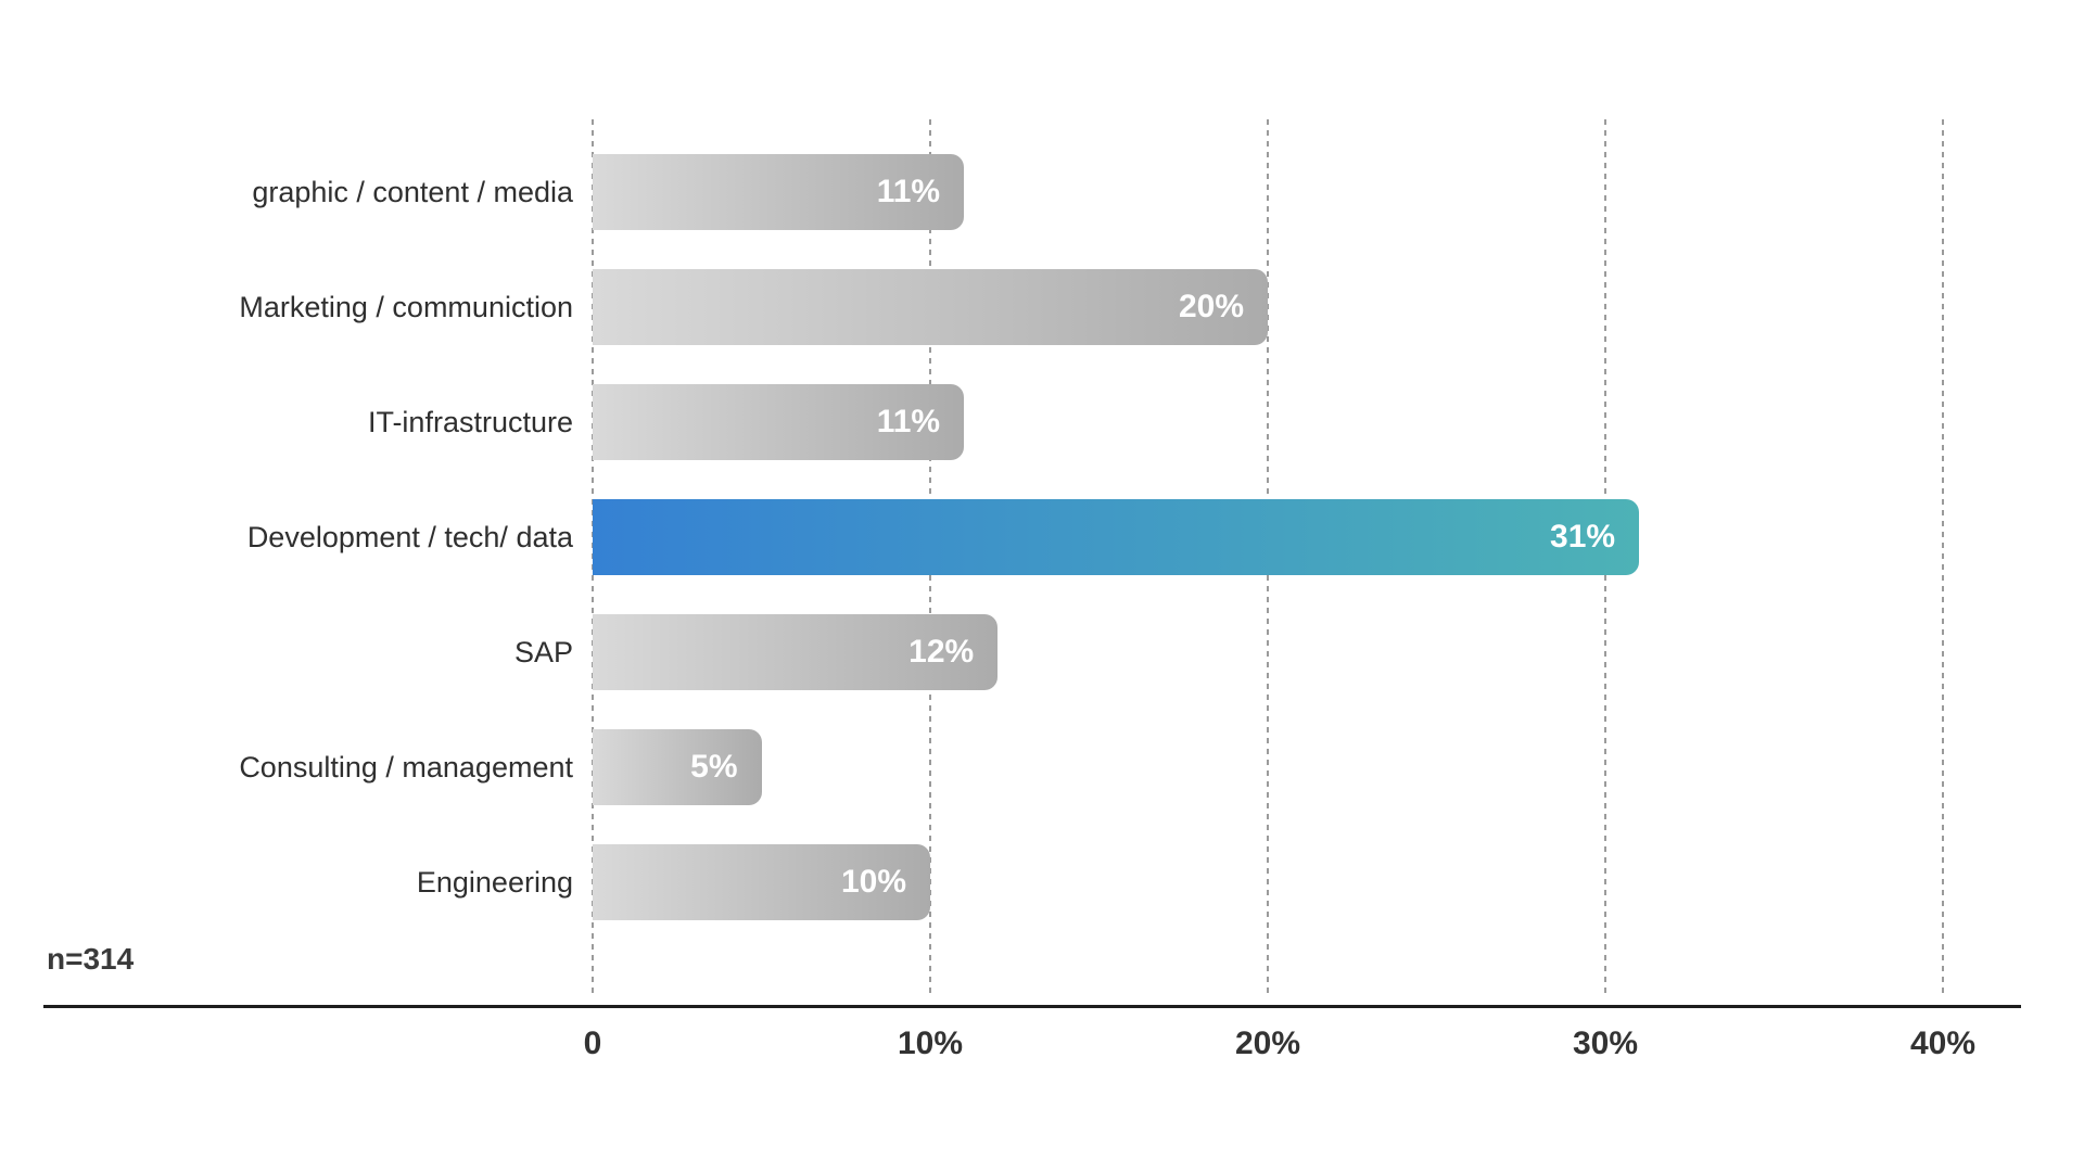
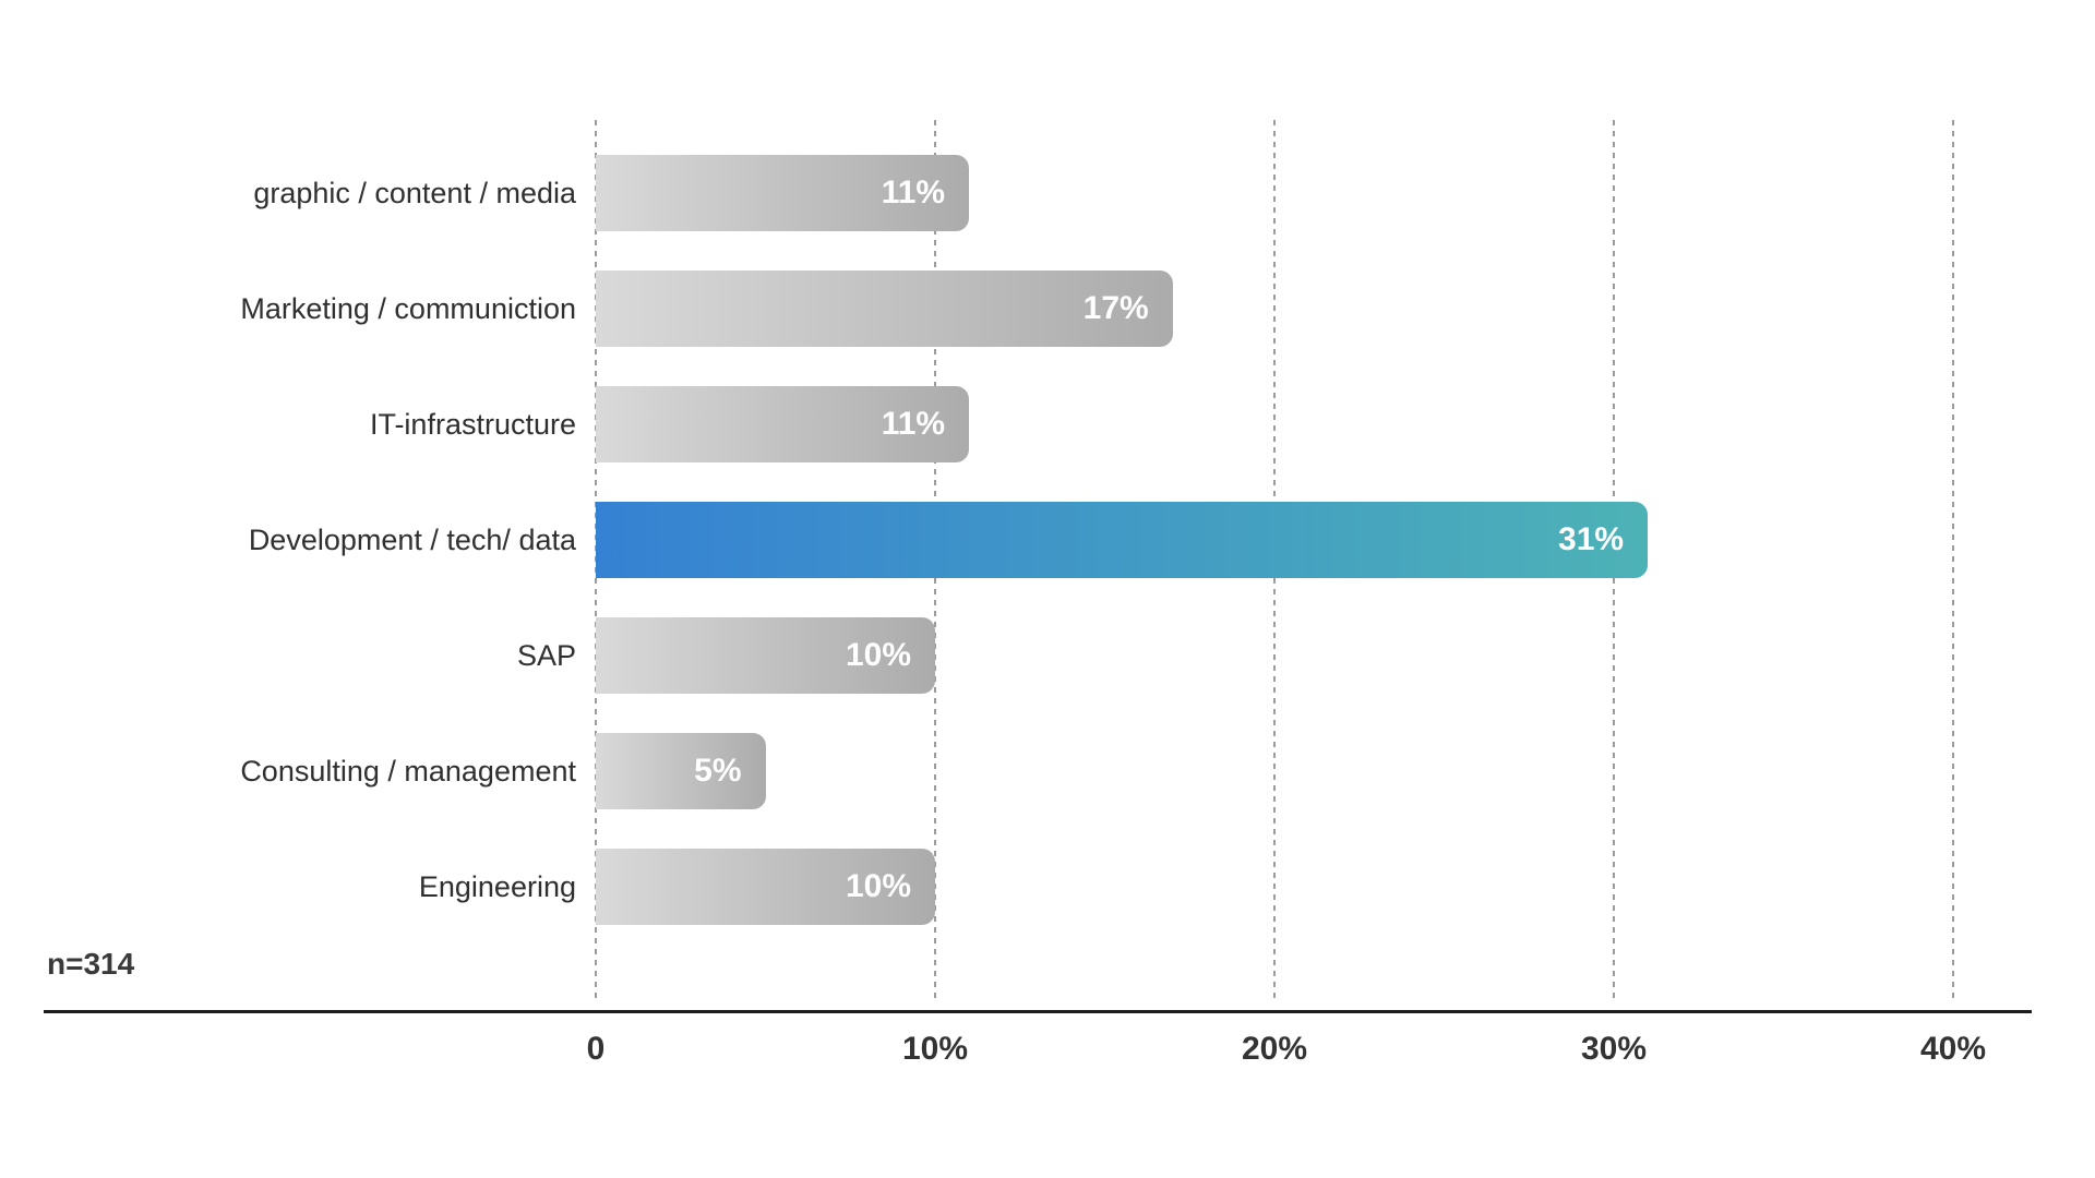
Marketing / communiction: 20% -> 17%
SAP: 12% -> 10%
